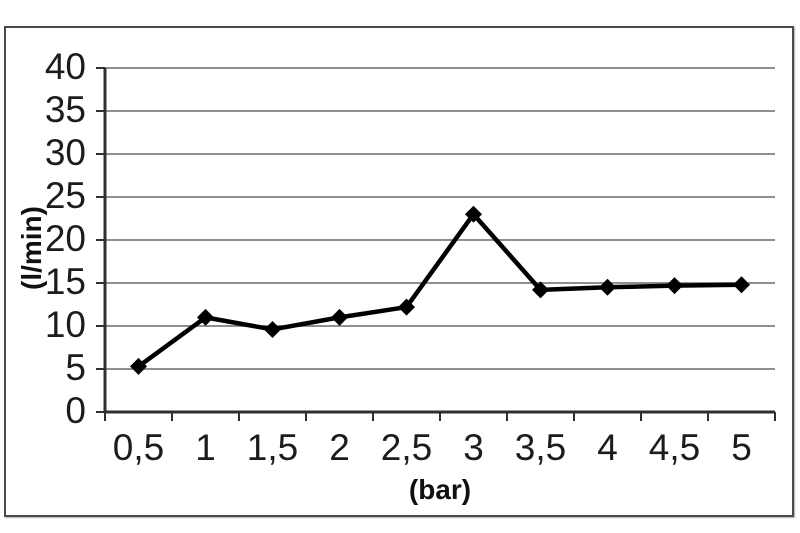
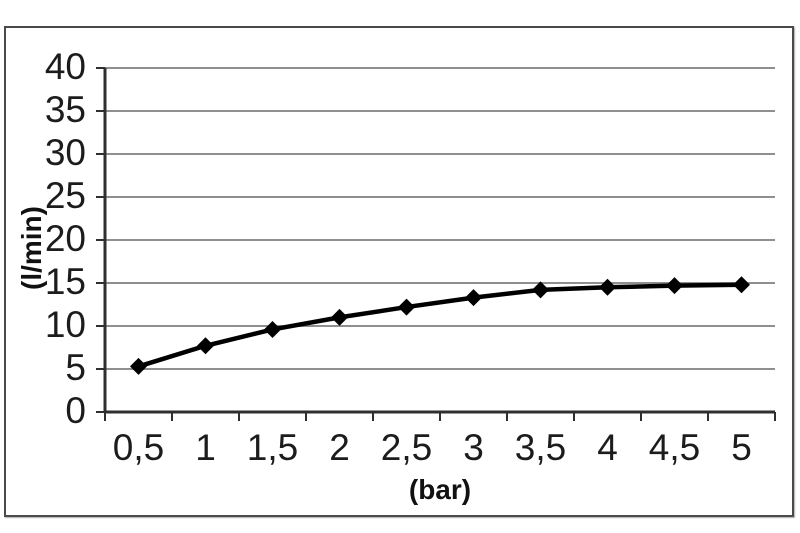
1: 11 -> 8
3: 23 -> 13
